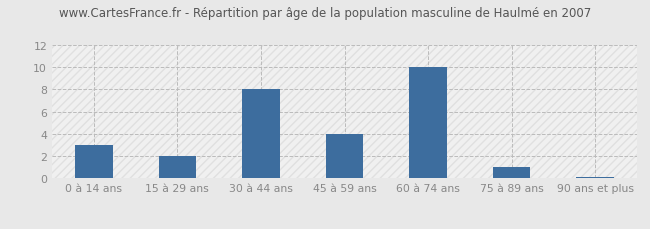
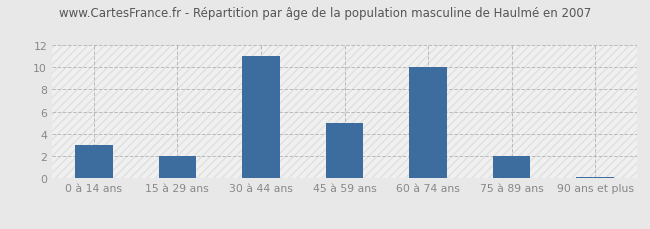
30 à 44 ans: 8.0 -> 11.0
45 à 59 ans: 4.0 -> 5.0
75 à 89 ans: 1.0 -> 2.0
